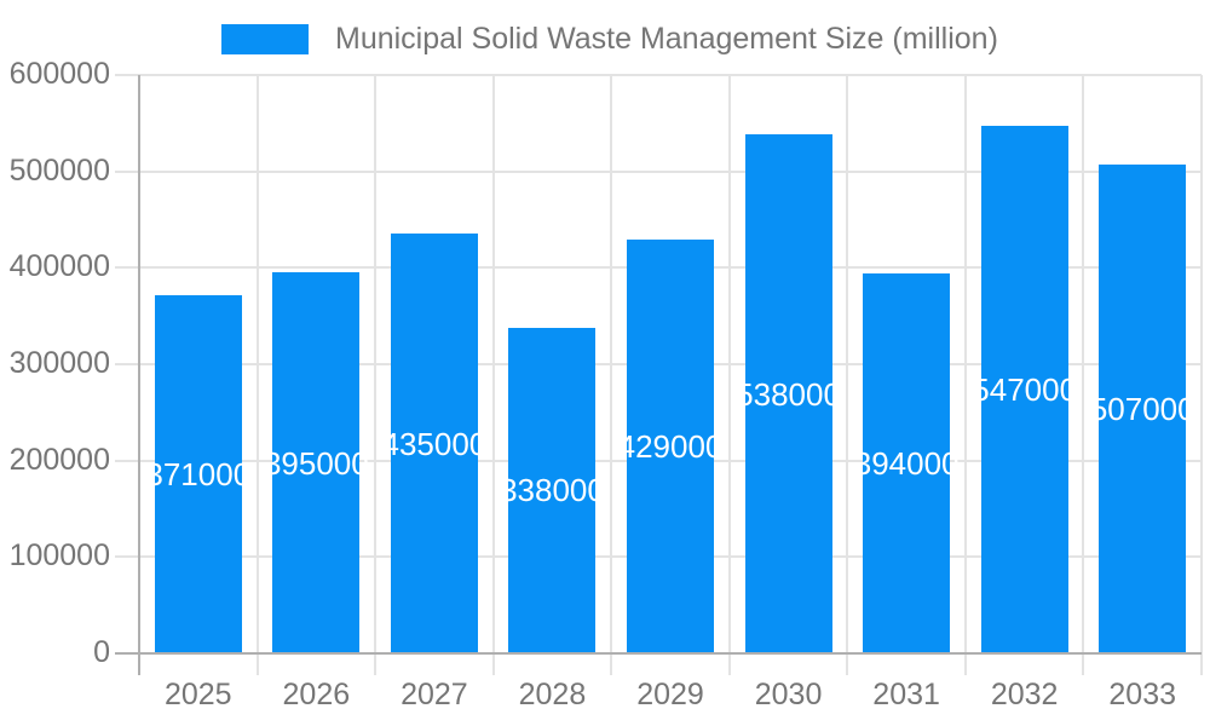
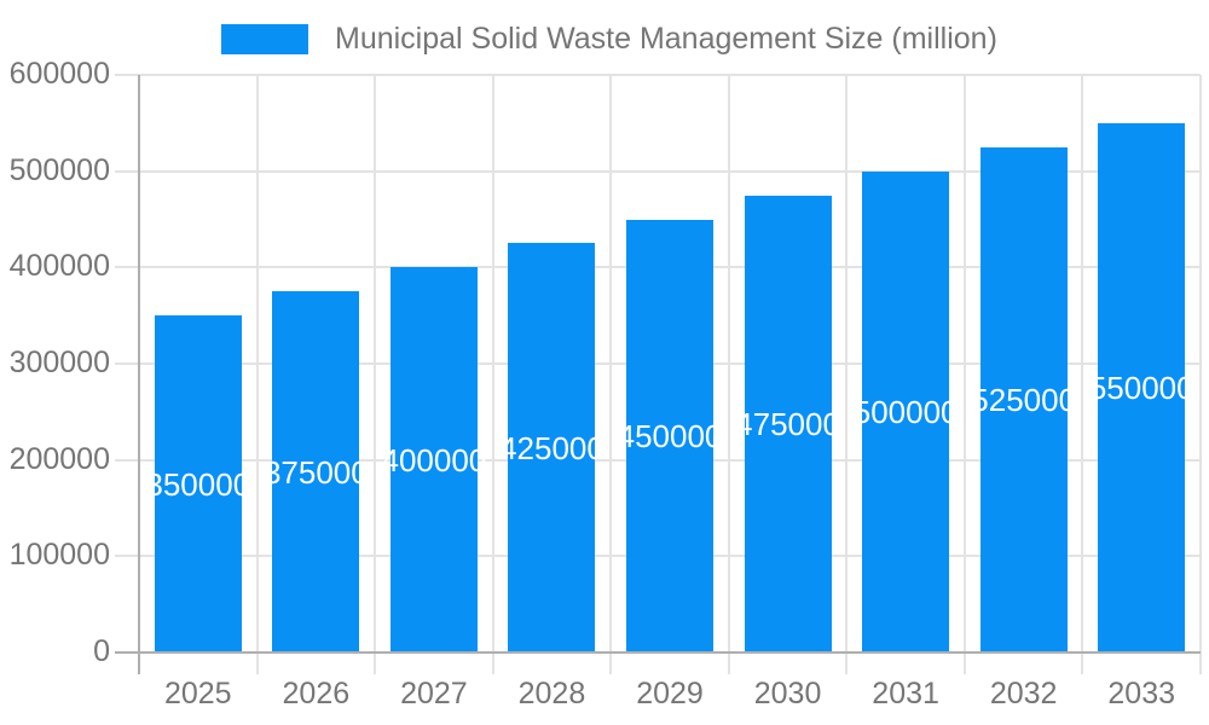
2025: 371000 -> 350000
2026: 395000 -> 375000
2027: 435000 -> 400000
2028: 338000 -> 425000
2029: 429000 -> 450000
2030: 538000 -> 475000
2031: 394000 -> 500000
2032: 547000 -> 525000
2033: 507000 -> 550000
